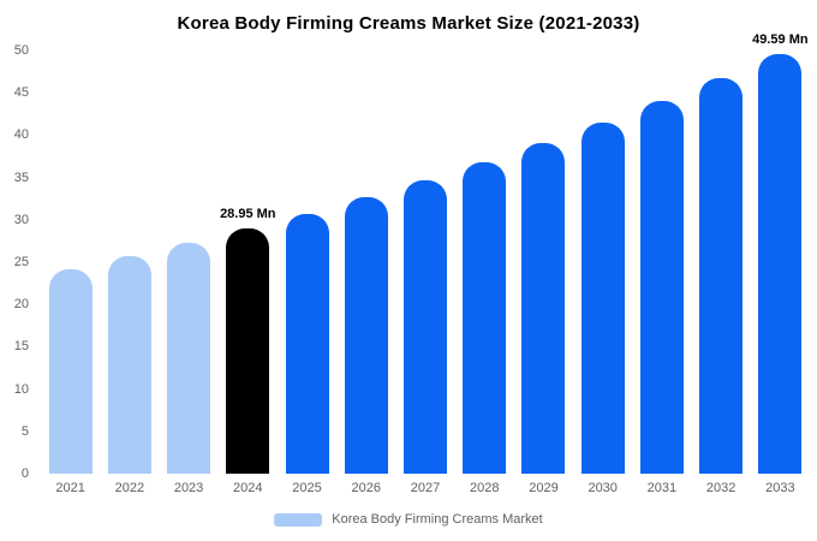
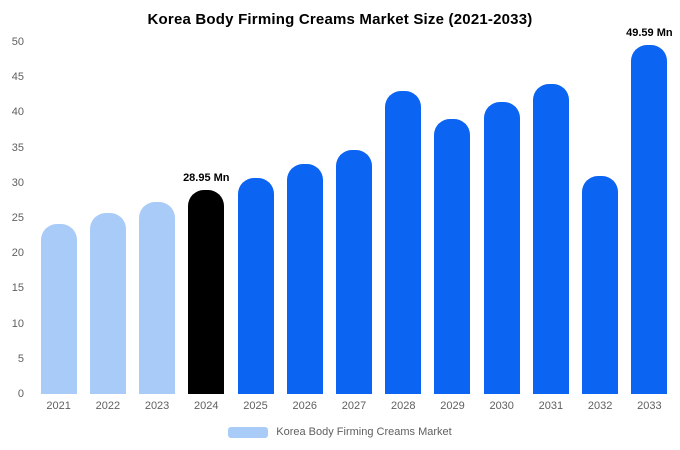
2028: 37 -> 43
2032: 47 -> 31
